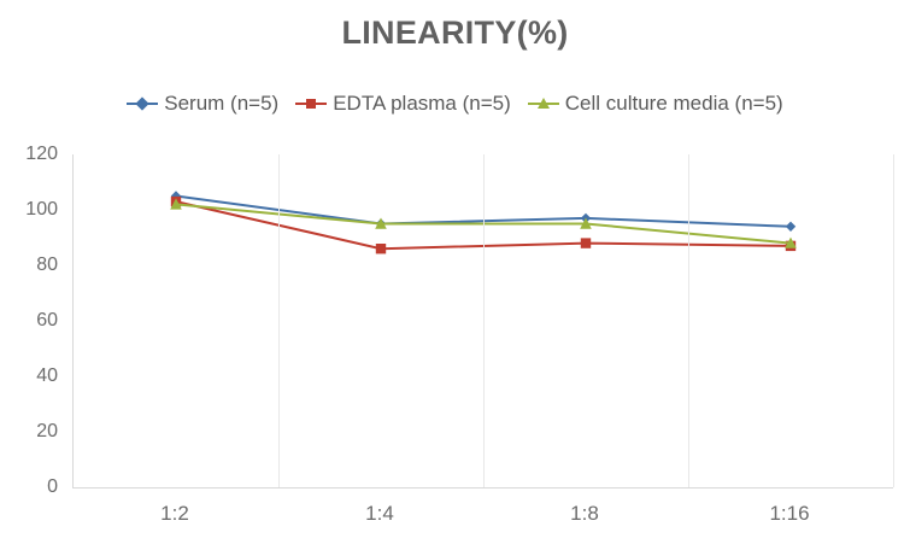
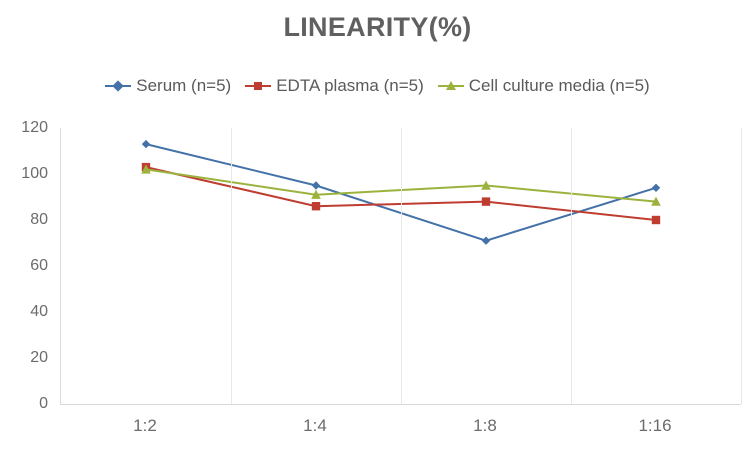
Serum (n=5)/1:2: 105 -> 113
Cell culture media (n=5)/1:4: 95 -> 91
Serum (n=5)/1:8: 97 -> 71
EDTA plasma (n=5)/1:16: 87 -> 80
